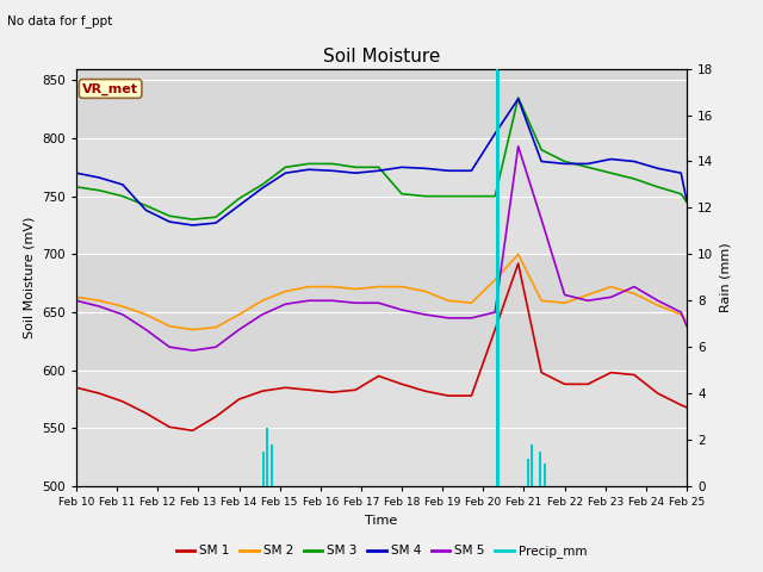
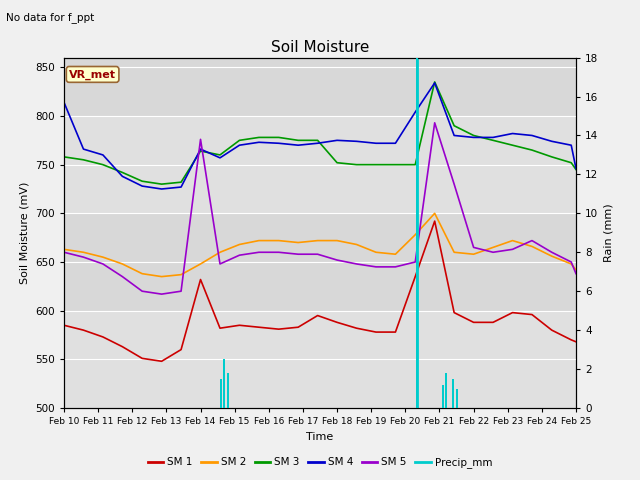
SM 4/Feb 10: 770 -> 814
SM 1/Feb 14: 575 -> 632
SM 3/Feb 14: 748 -> 764
SM 4/Feb 14: 742 -> 766
SM 5/Feb 14: 635 -> 776
